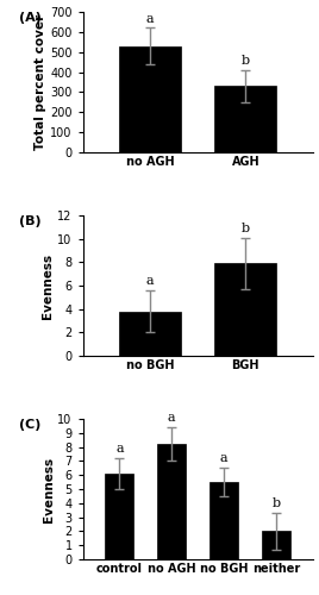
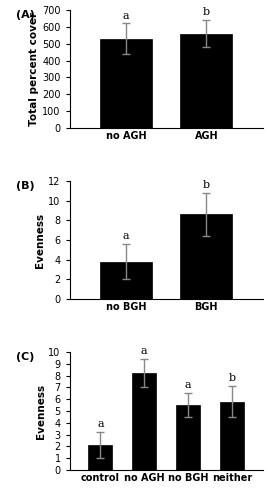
AGH: 330 -> 560
BGH: 7.9 -> 8.6
control: 6.1 -> 2.1
neither: 2.0 -> 5.8
